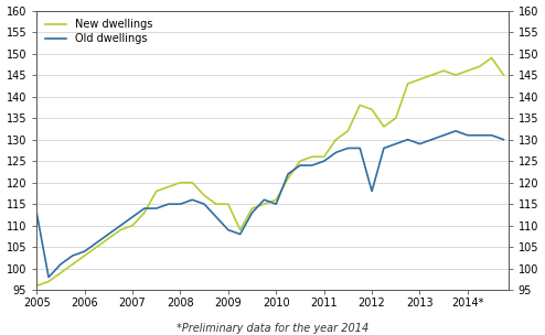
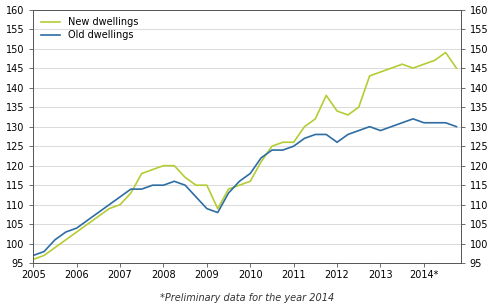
Old dwellings/2005: 113 -> 97
Old dwellings/2010: 115 -> 118
New dwellings/2012: 137 -> 134
Old dwellings/2012: 118 -> 126
